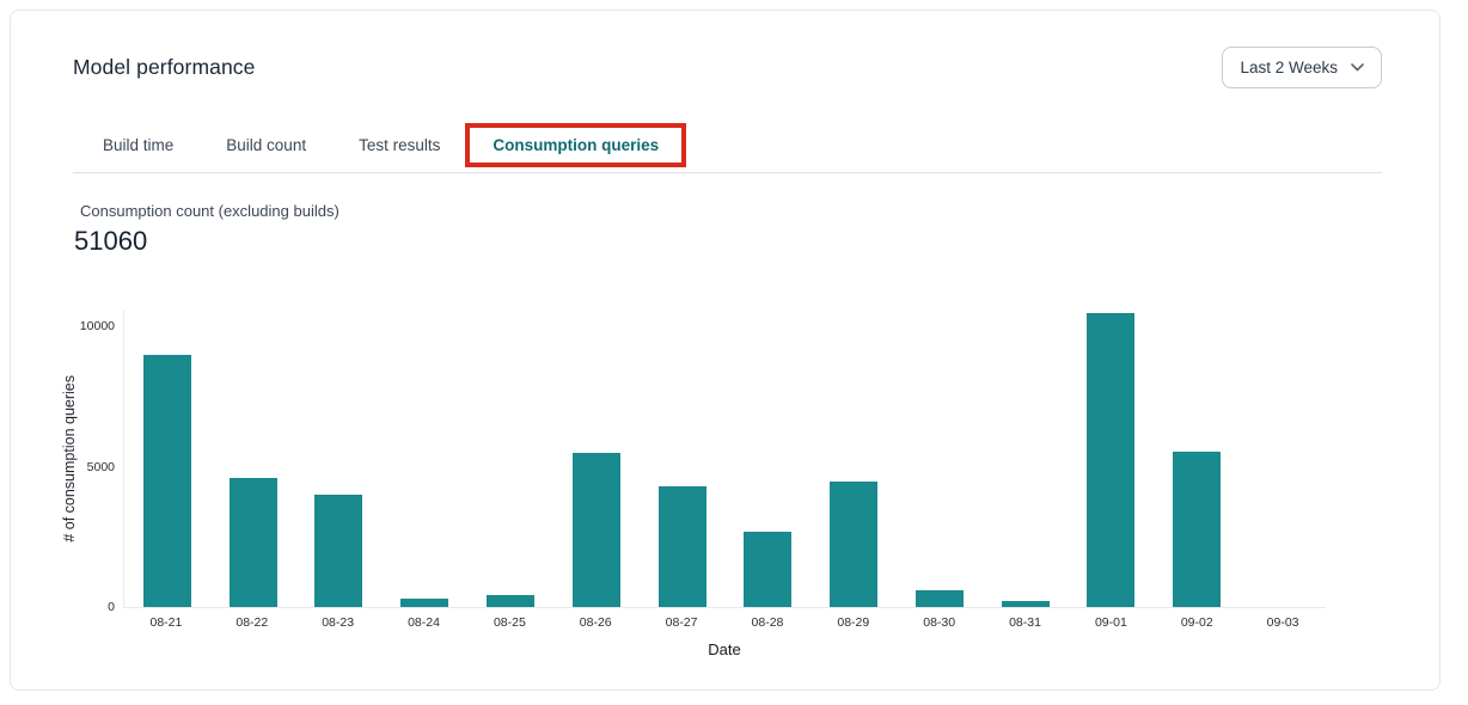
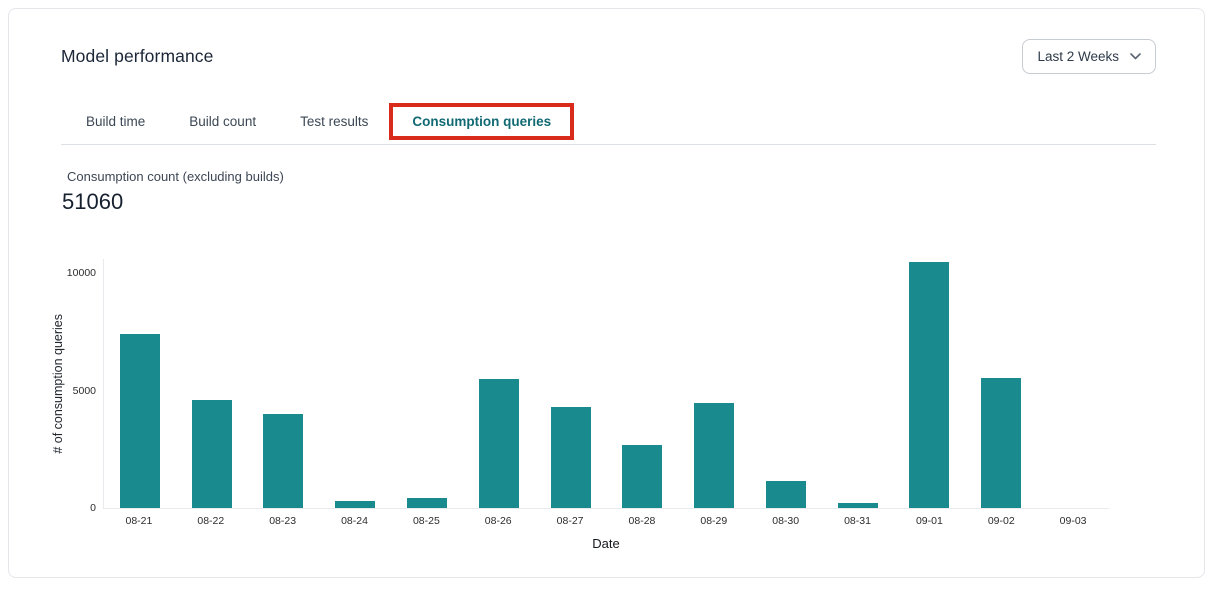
08-21: 9000 -> 7400
08-30: 600 -> 1200
